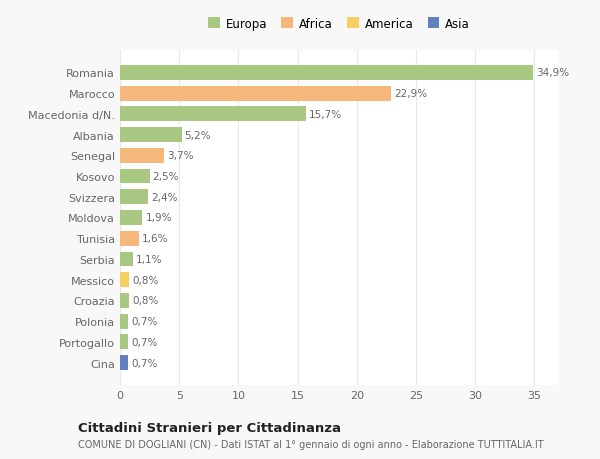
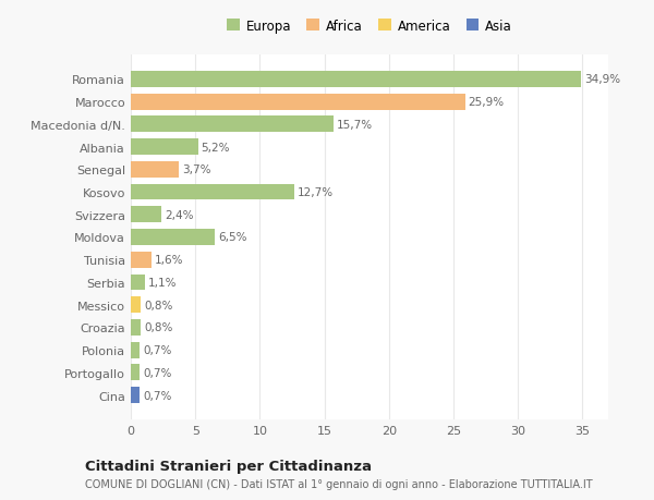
Marocco: 22,9% -> 25,9%
Kosovo: 2,5% -> 12,7%
Moldova: 1,9% -> 6,5%
